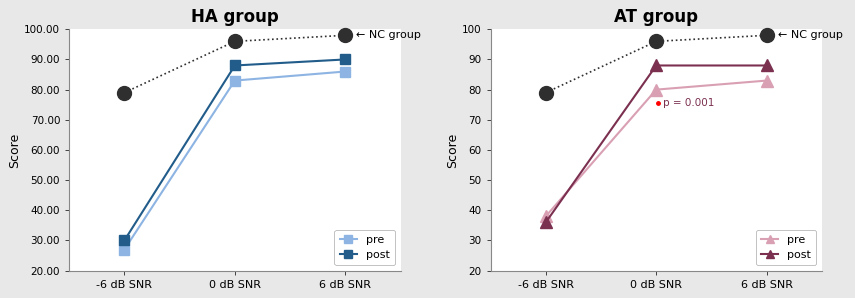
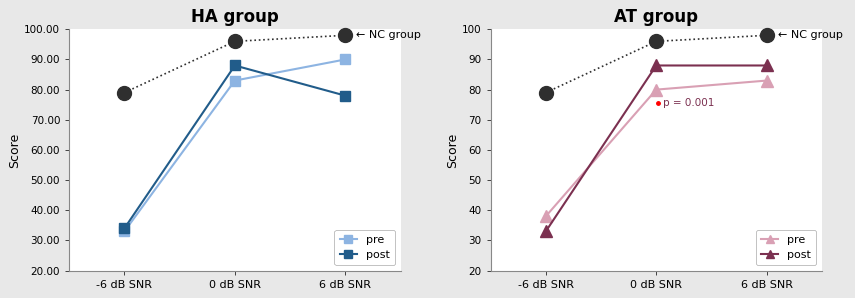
HA group/pre/-6 dB SNR: 27 -> 33
HA group/post/-6 dB SNR: 30 -> 34
HA group/pre/6 dB SNR: 86 -> 90
HA group/post/6 dB SNR: 90 -> 78
AT group/post/-6 dB SNR: 36 -> 33
